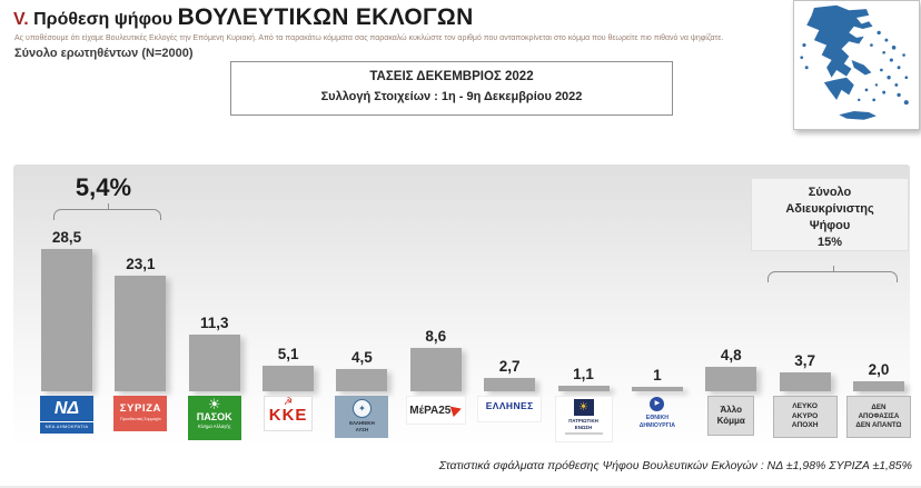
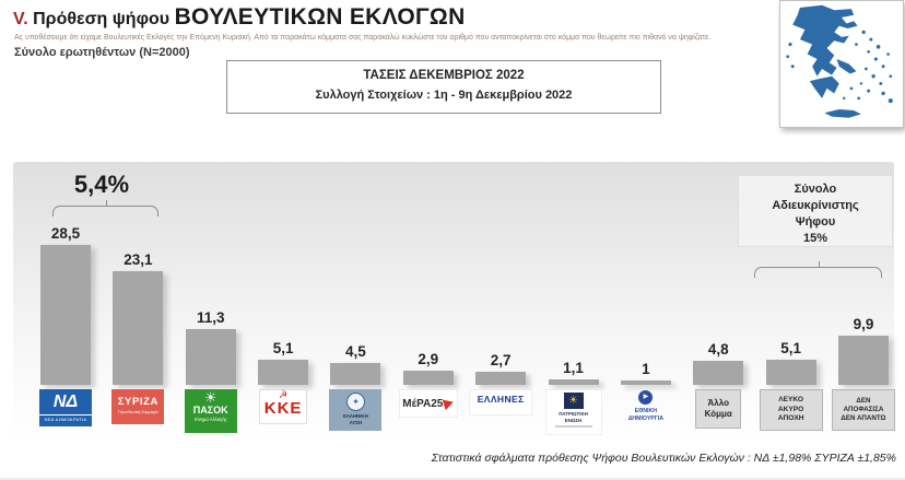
ΜέΡΑ25: 8,6 -> 2,9
ΛΕΥΚΟ ΑΚΥΡΟ ΑΠΟΧΗ: 3,7 -> 5,1
ΔΕΝ ΑΠΟΦΑΣΙΣΑ ΔΕΝ ΑΠΑΝΤΩ: 2,0 -> 9,9
